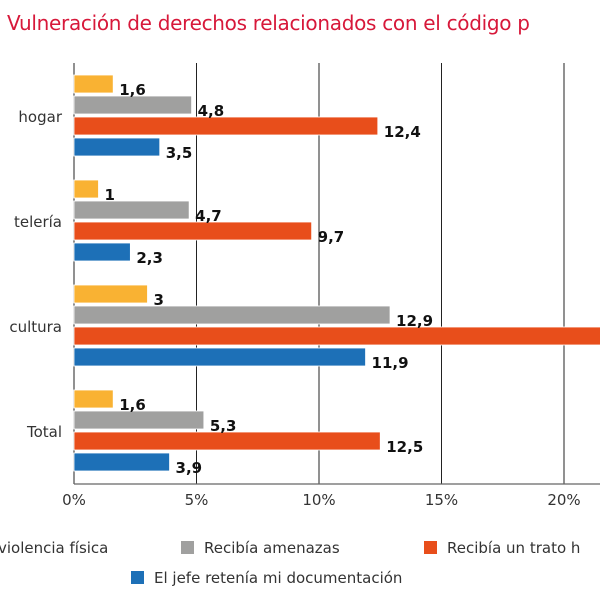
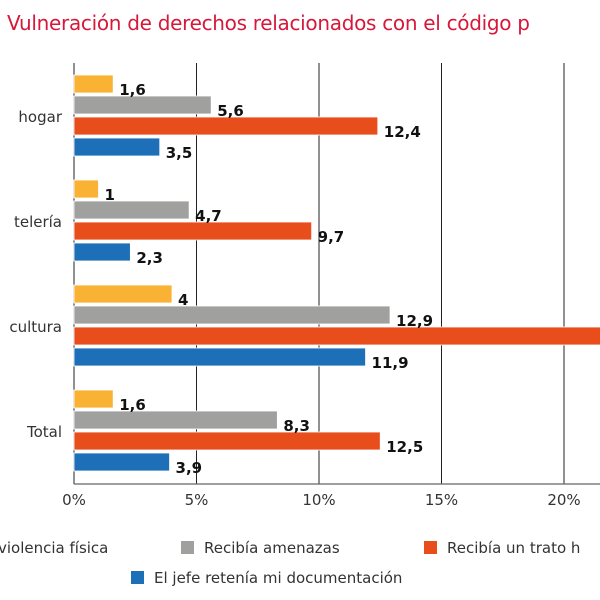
Recibía amenazas/hogar: 4,8 -> 5,6
violencia física/cultura: 3 -> 4
Recibía amenazas/Total: 5,3 -> 8,3
